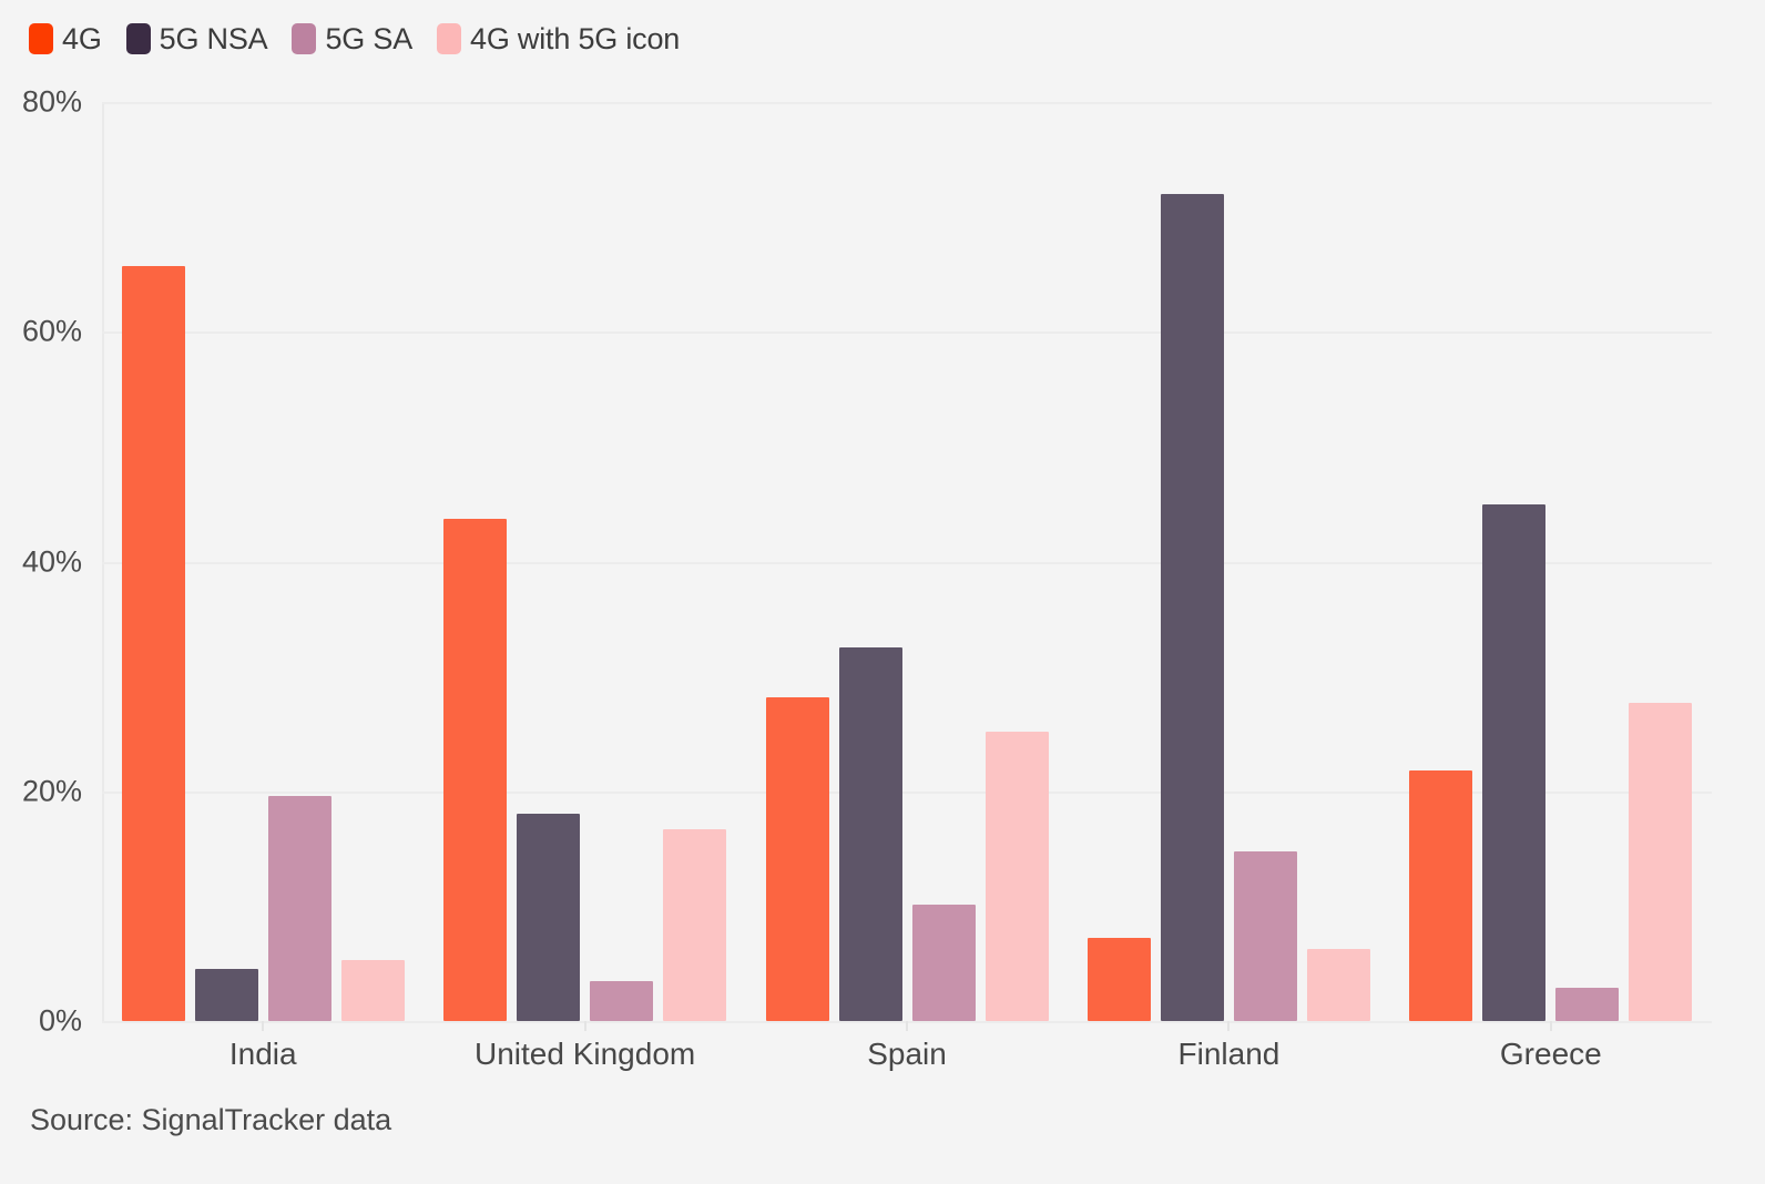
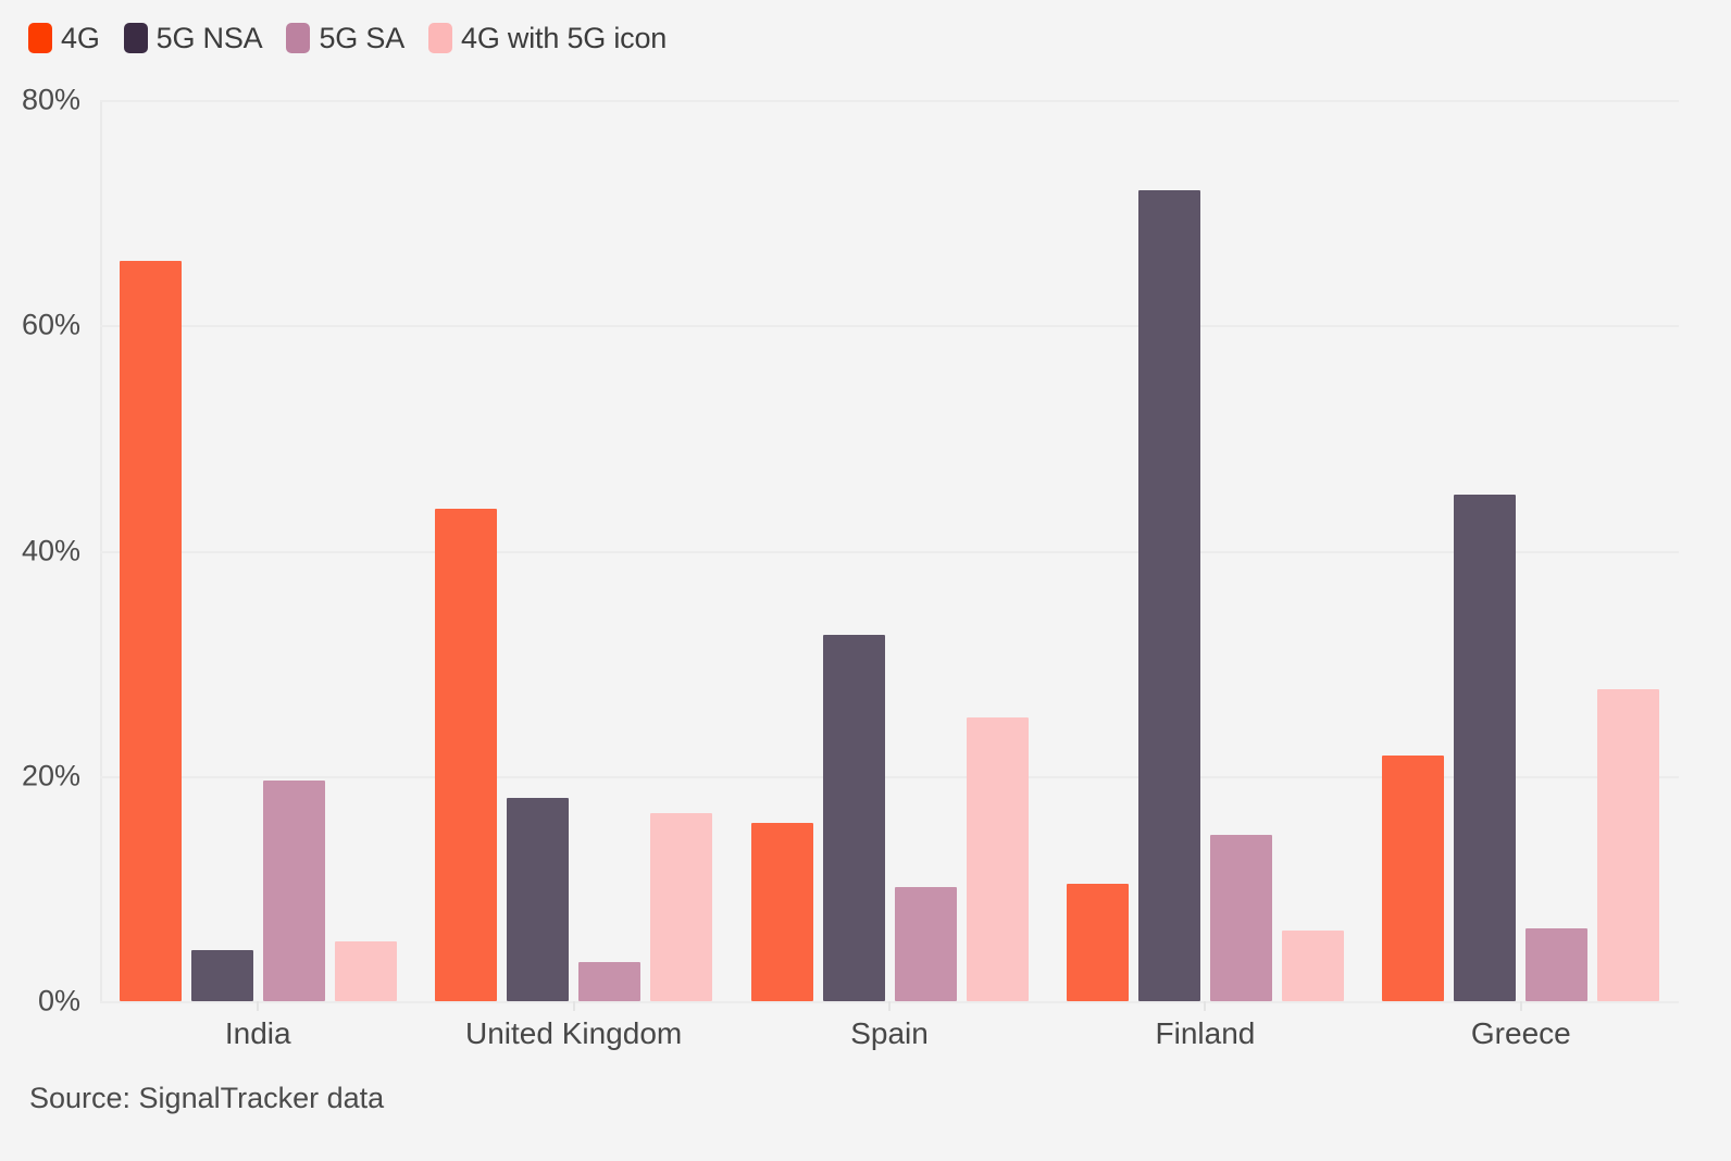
4G/Spain: 28.2% -> 15.8%
4G/Finland: 7.2% -> 10.4%
5G SA/Greece: 2.9% -> 6.5%
